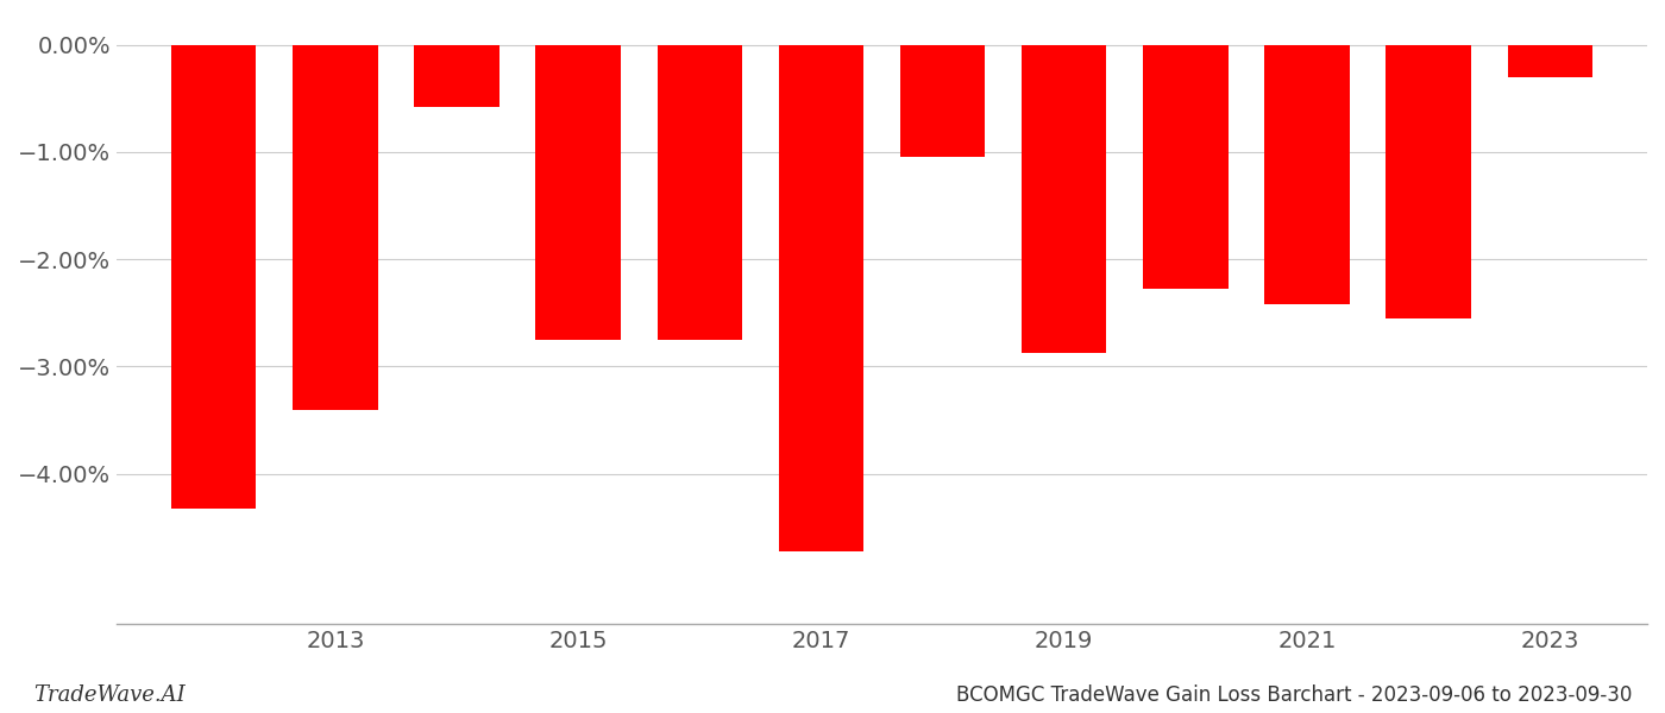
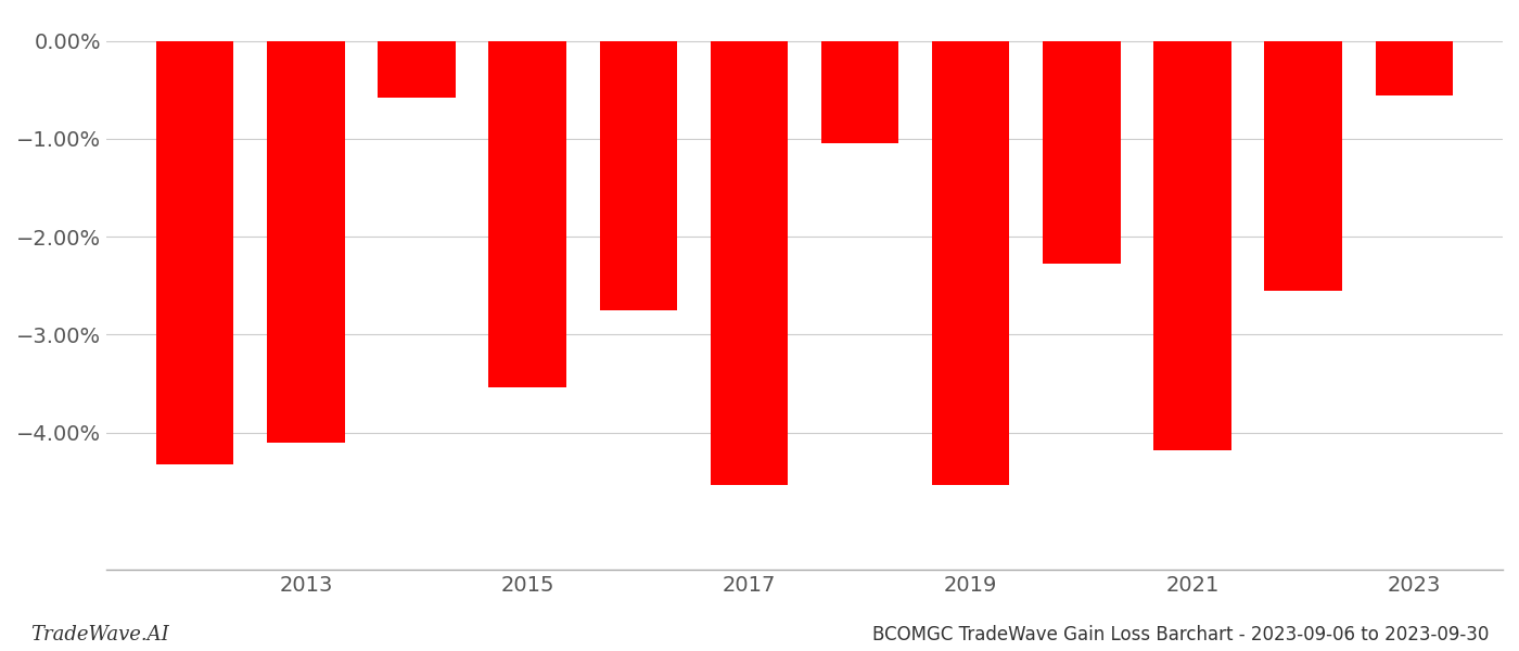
2013: -3.40% -> -4.10%
2015: -2.75% -> -3.54%
2017: -4.72% -> -4.54%
2019: -2.87% -> -4.54%
2021: -2.42% -> -4.18%
2023: -0.30% -> -0.56%
